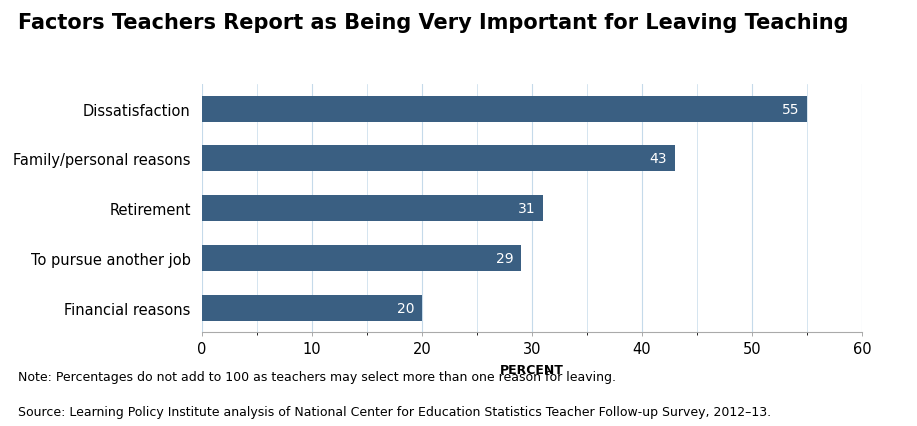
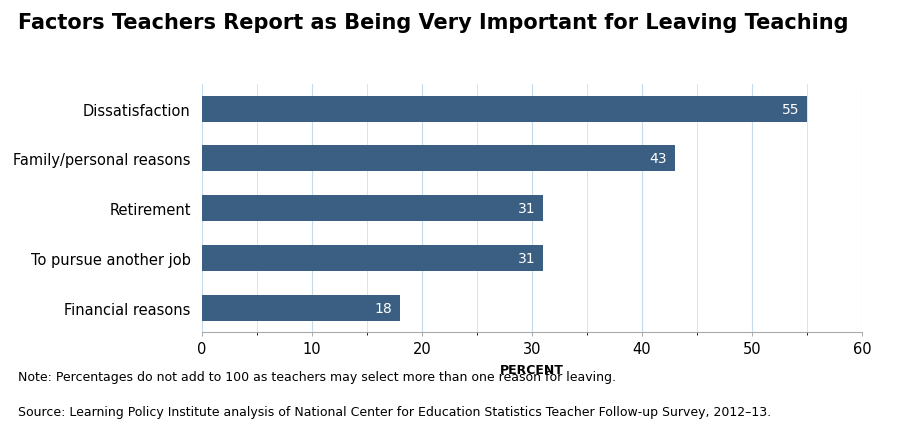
To pursue another job: 29 -> 31
Financial reasons: 20 -> 18
